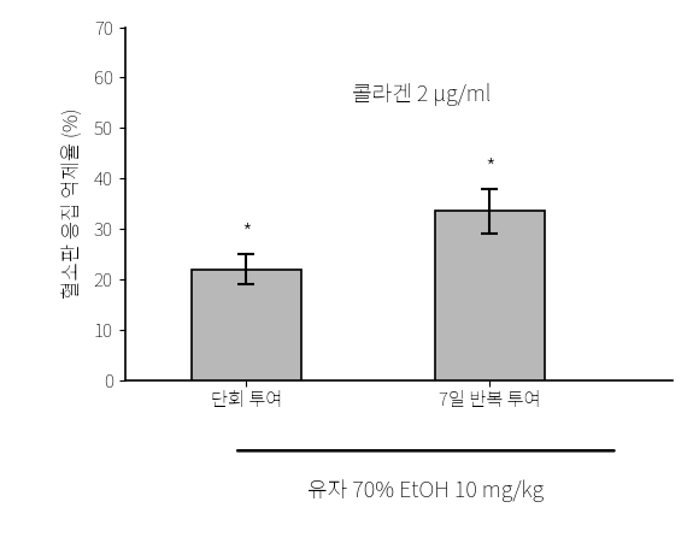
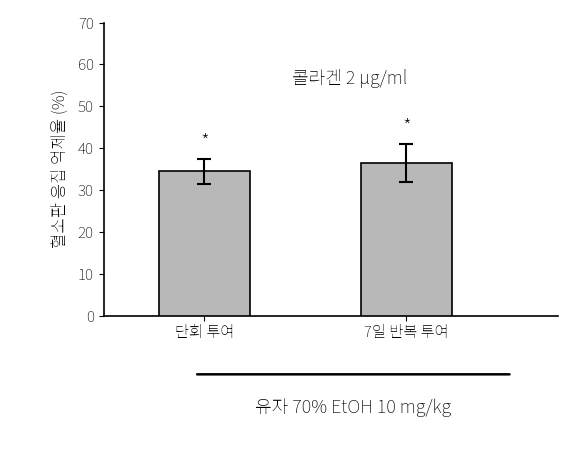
단회 투여: 22.0 -> 34.5
7일 반복 투여: 33.5 -> 36.5
